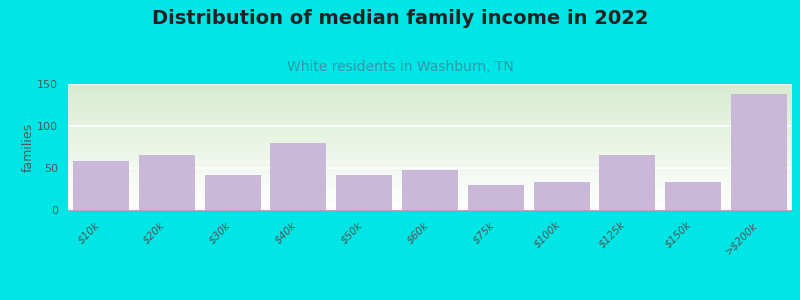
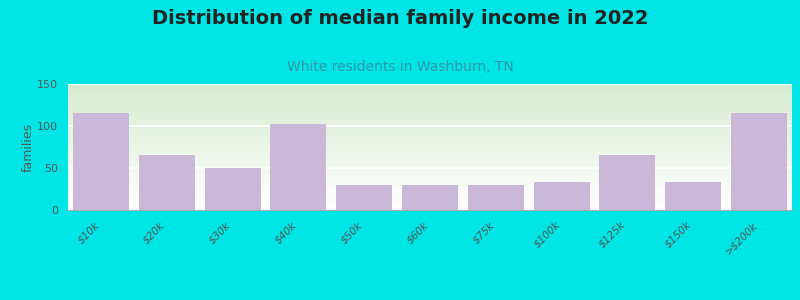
$10k: 58 -> 116
$30k: 42 -> 50
$40k: 80 -> 102
$50k: 42 -> 30
$60k: 48 -> 30
>$200k: 138 -> 116
